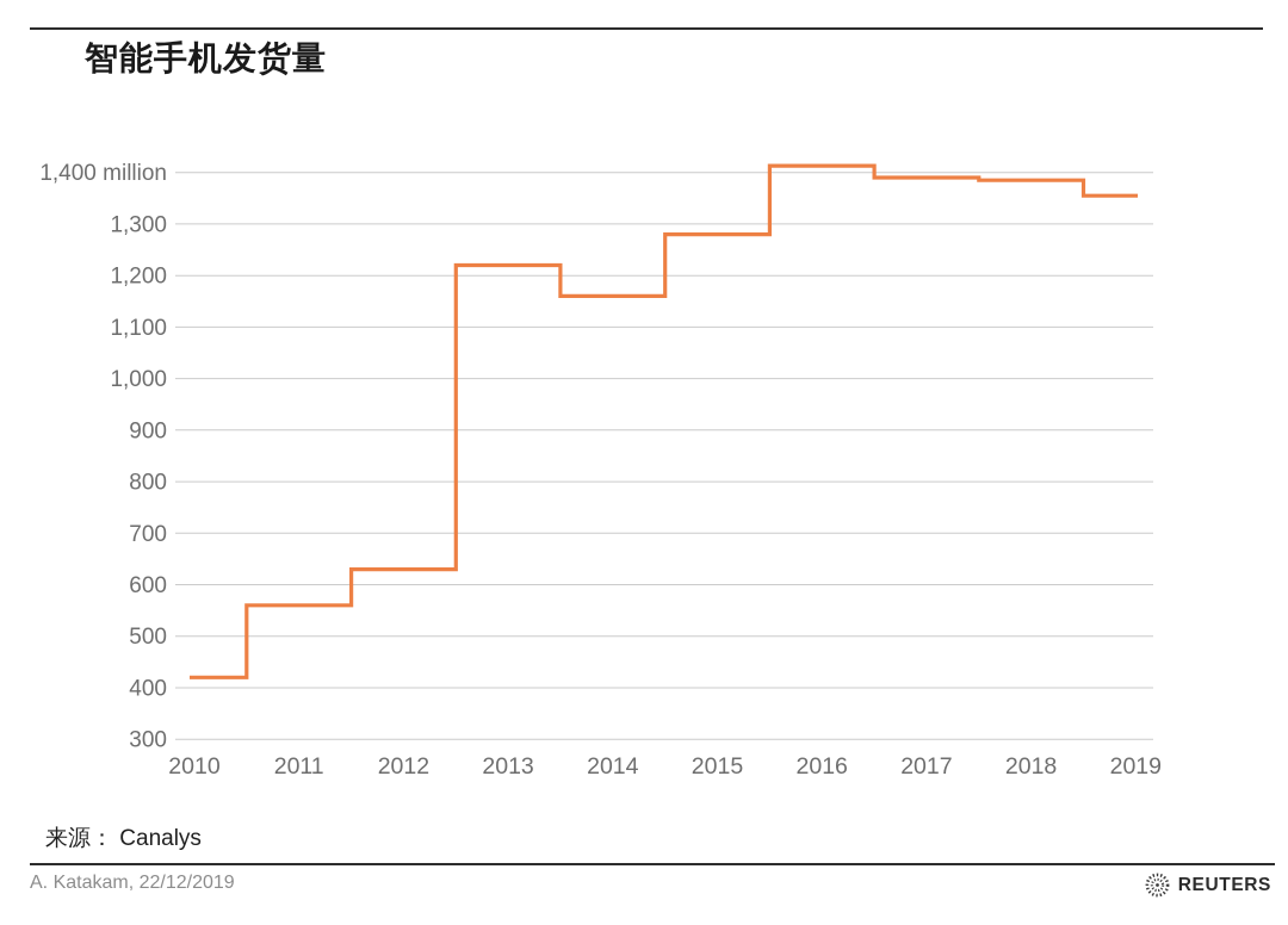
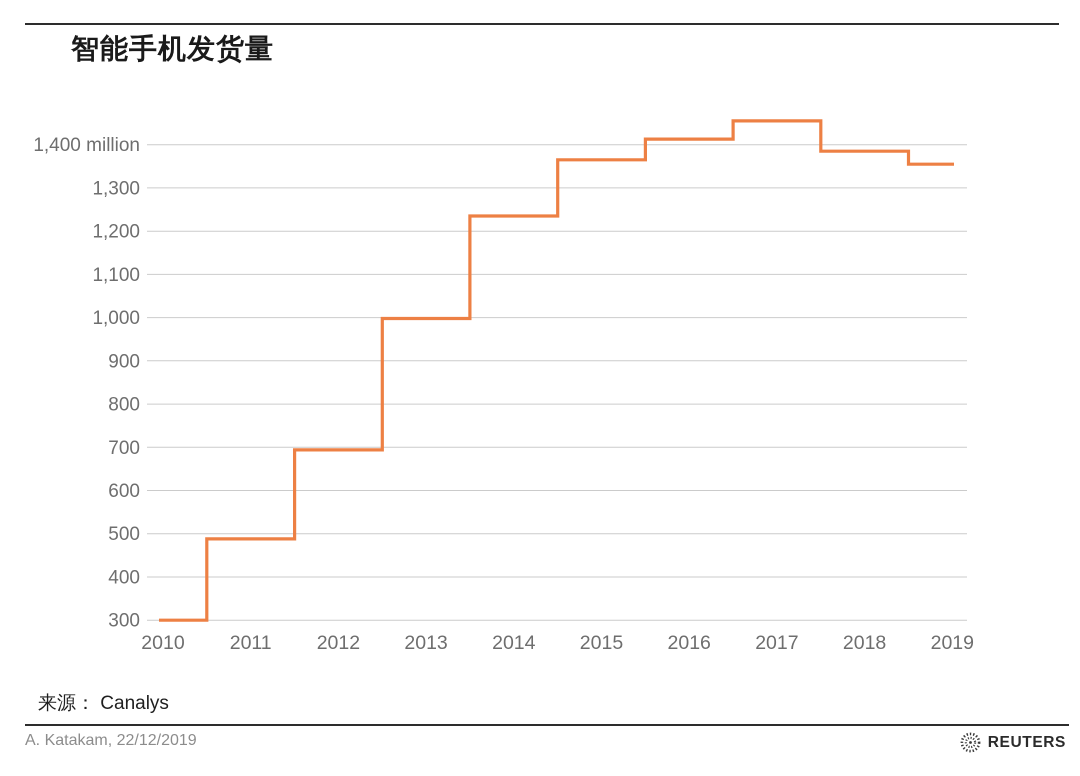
2010: 420 -> 300
2011: 560 -> 490
2012: 630 -> 690
2013: 1220 -> 1000
2014: 1160 -> 1240
2015: 1280 -> 1360
2017: 1390 -> 1460
